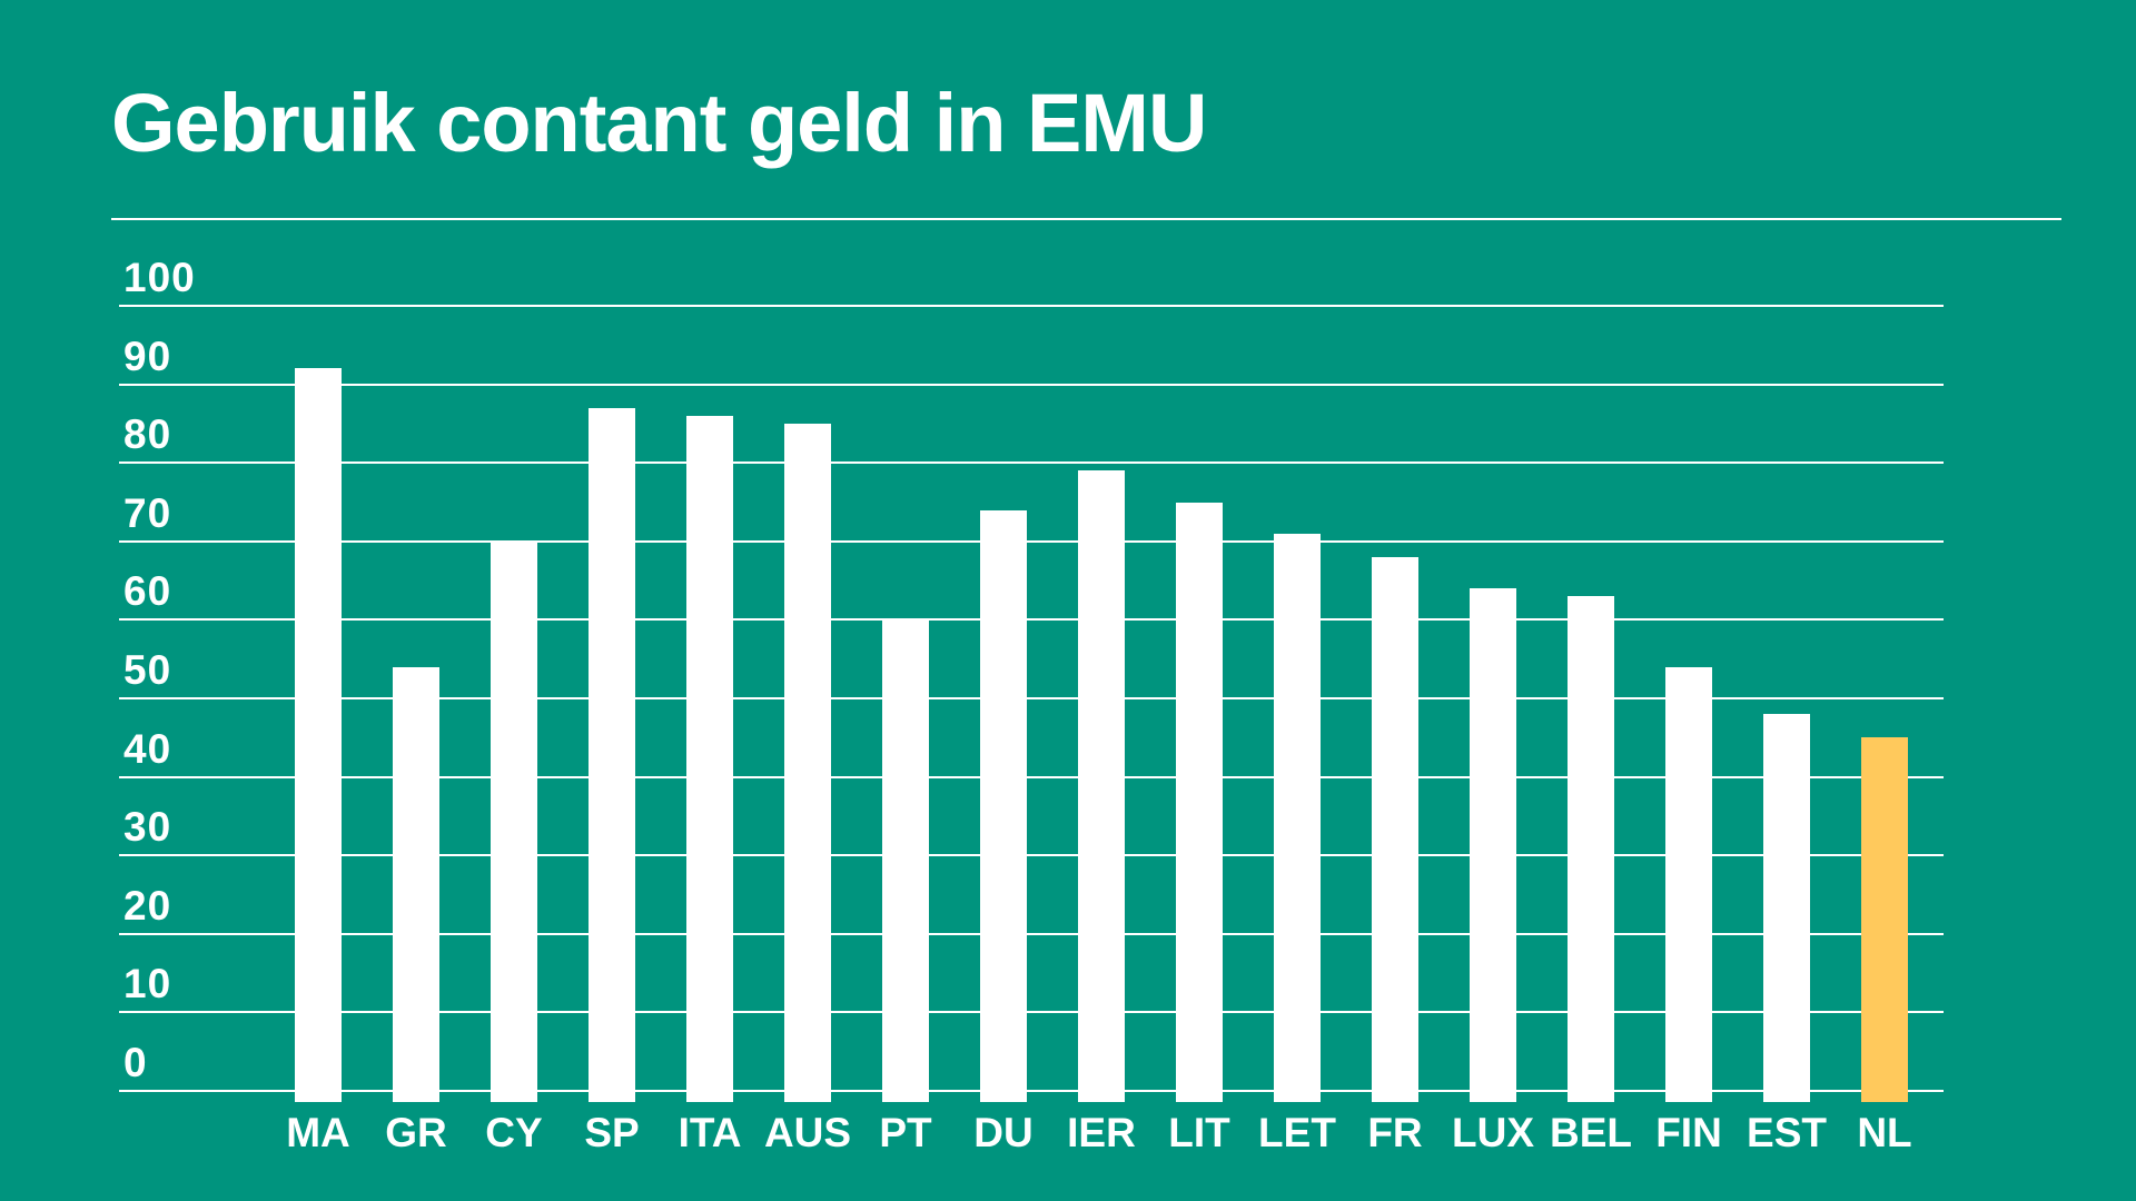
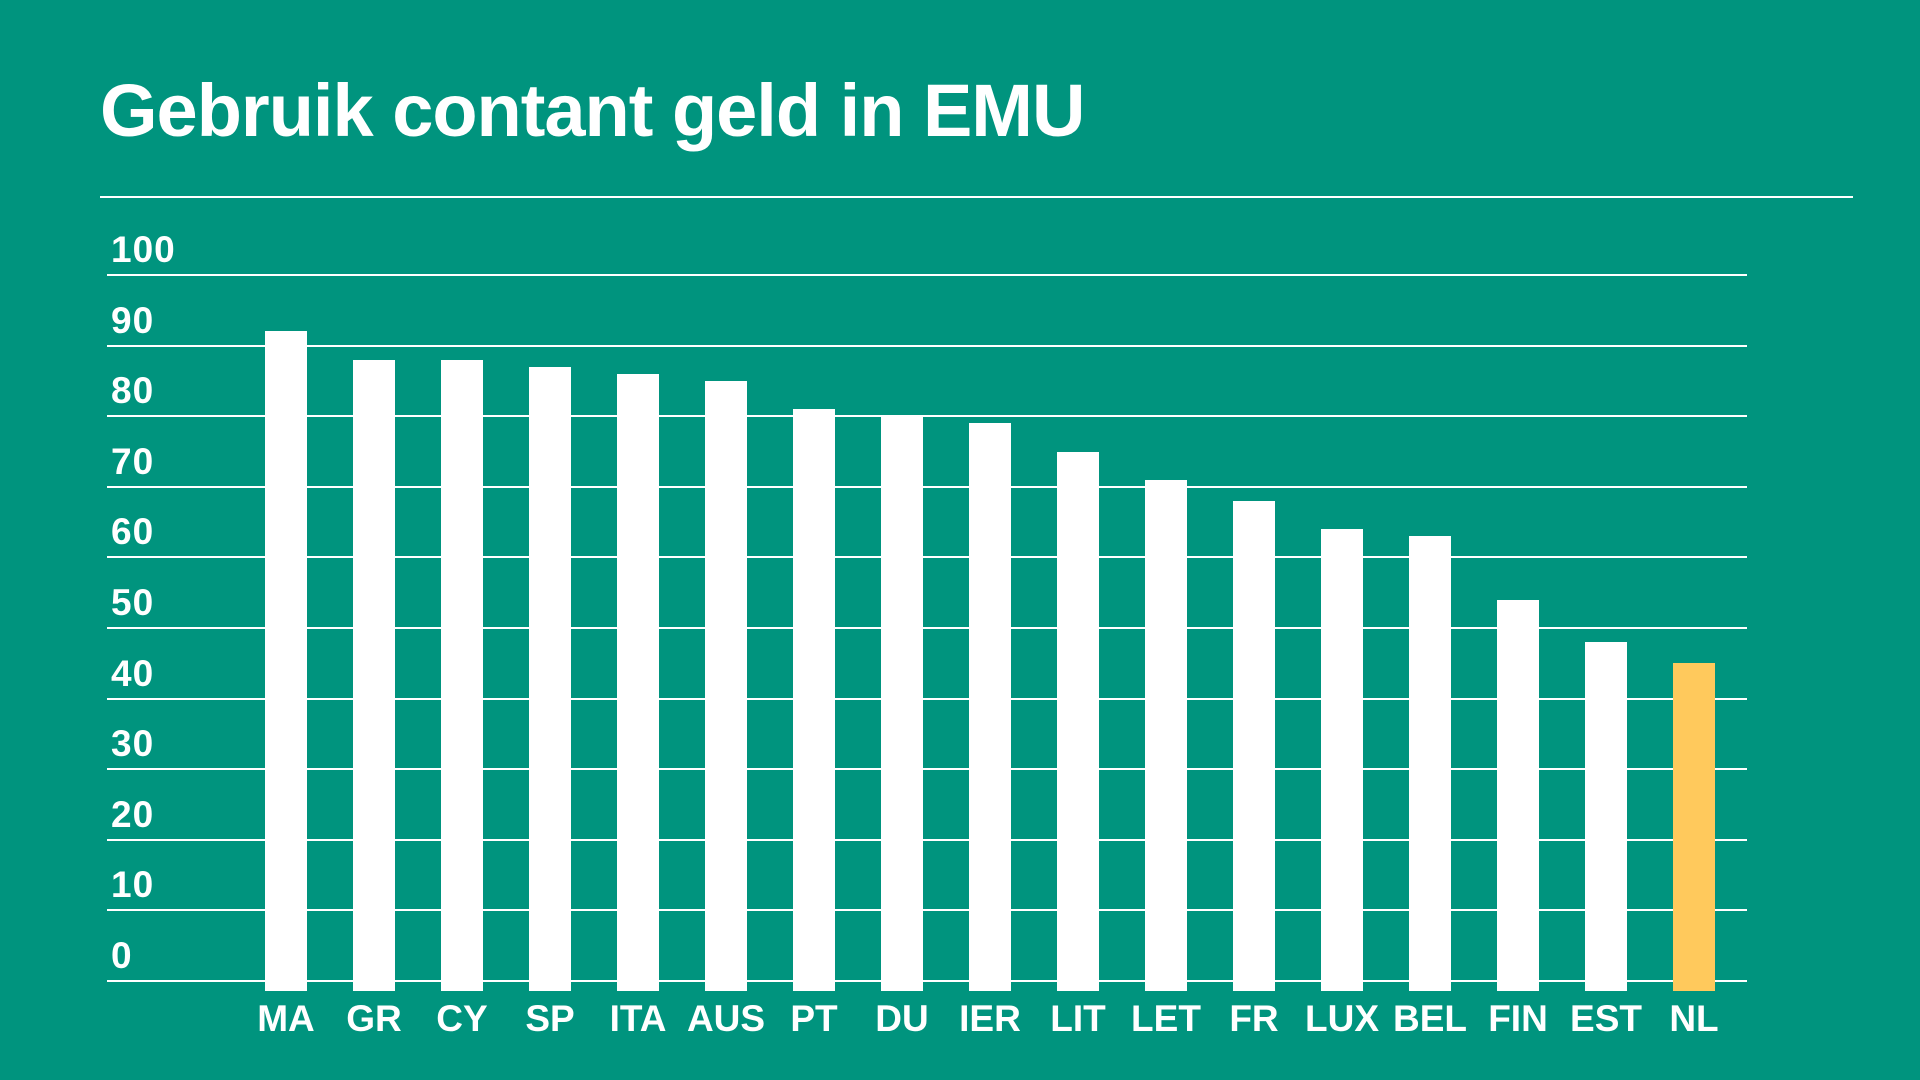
GR: 54 -> 88
CY: 70 -> 88
PT: 60 -> 81
DU: 74 -> 80
